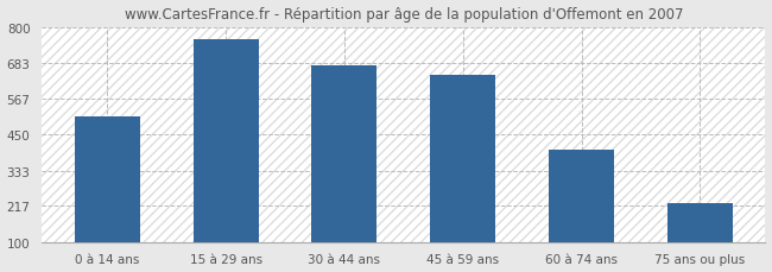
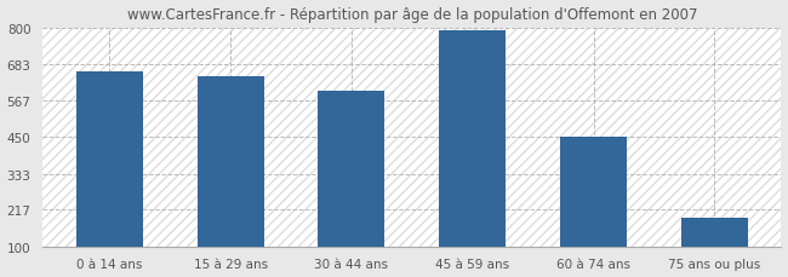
0 à 14 ans: 510 -> 660
15 à 29 ans: 760 -> 645
30 à 44 ans: 675 -> 600
45 à 59 ans: 645 -> 793
60 à 74 ans: 400 -> 452
75 ans ou plus: 225 -> 192
